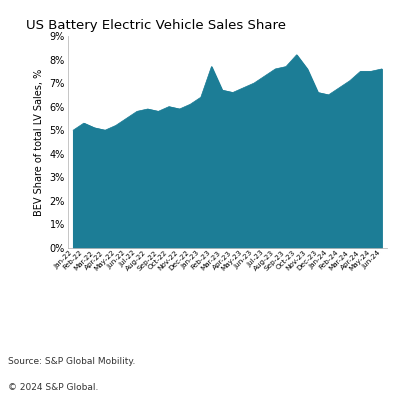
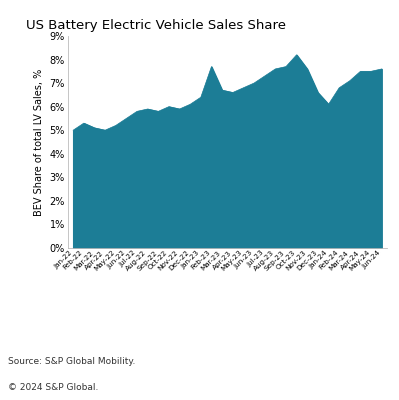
Jan-24: 6.5% -> 6.1%
